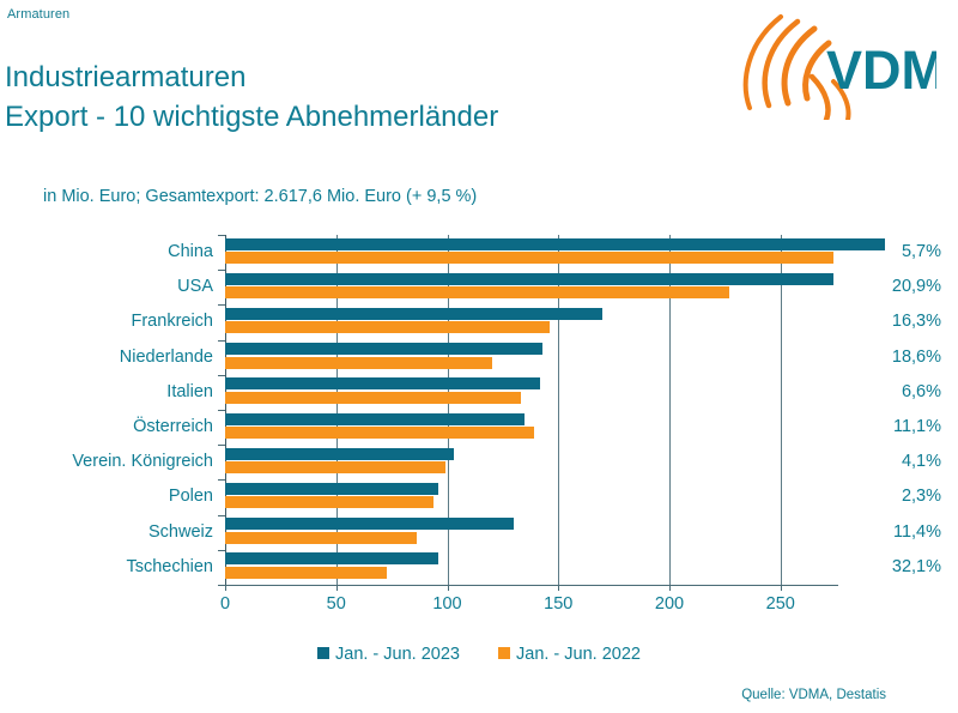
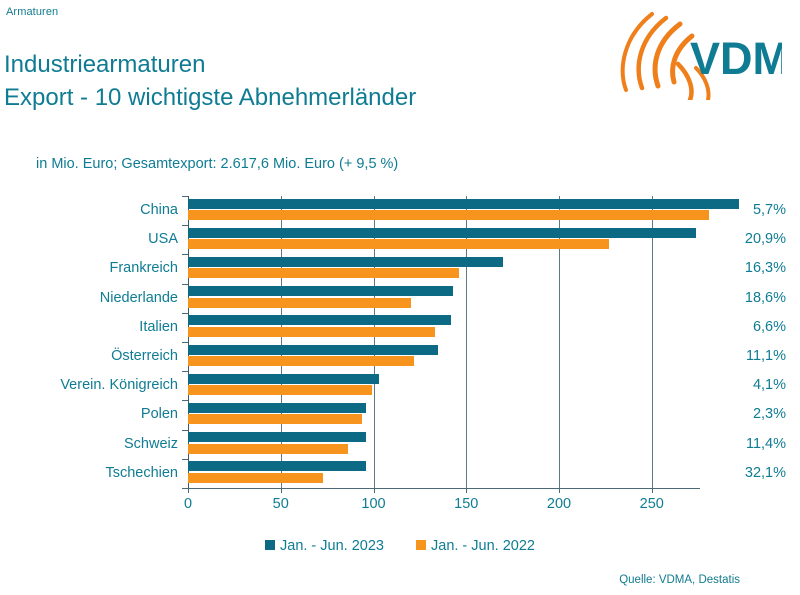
Jan. - Jun. 2022/China: 274 -> 281
Jan. - Jun. 2022/Österreich: 139 -> 122
Jan. - Jun. 2023/Schweiz: 130 -> 96
